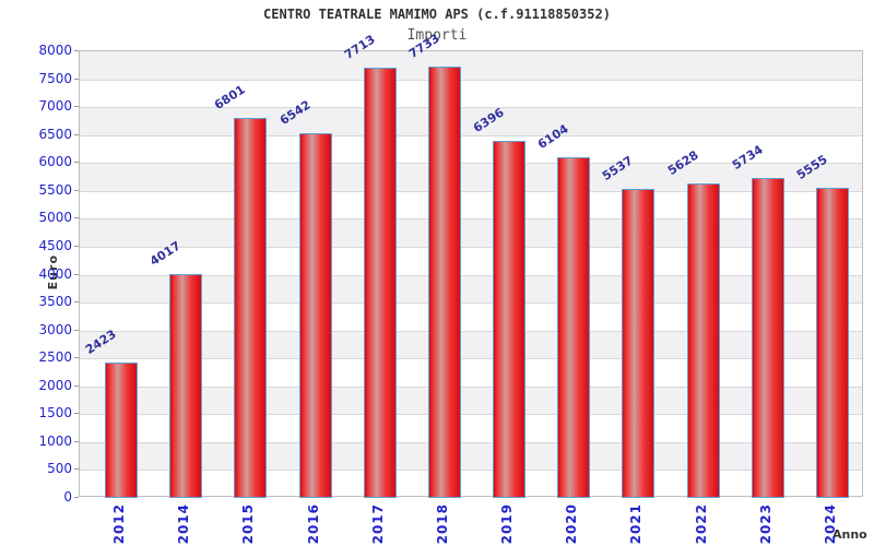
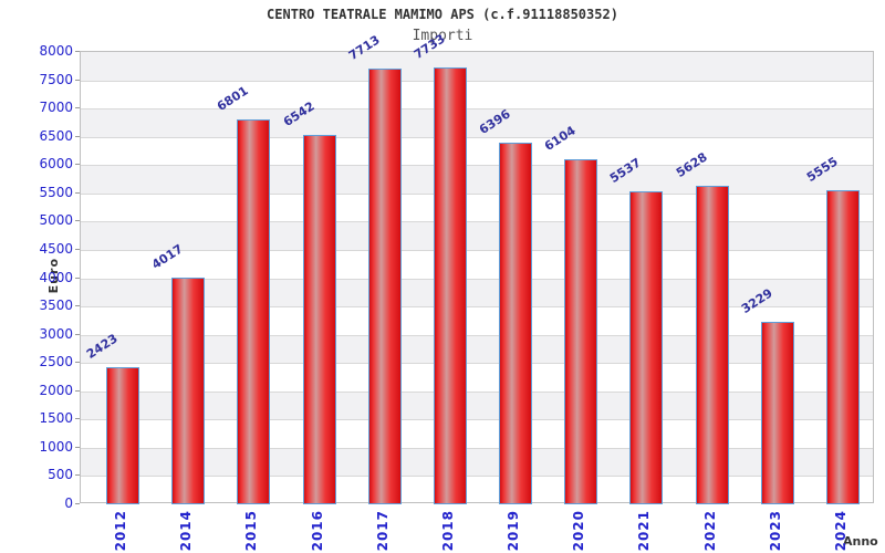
2023: 5734 -> 3229
